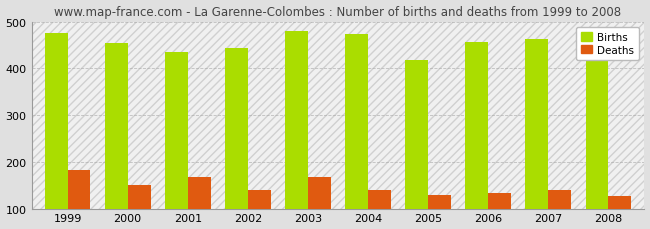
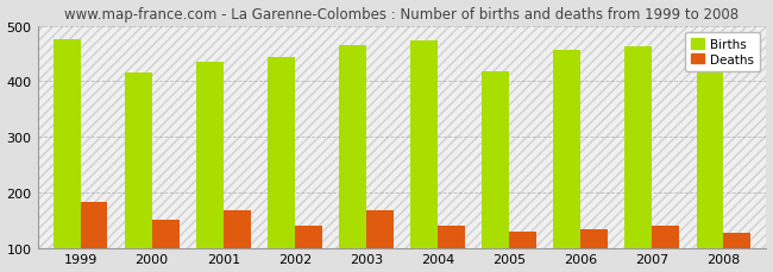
Births/2000: 453 -> 415
Births/2003: 480 -> 465
